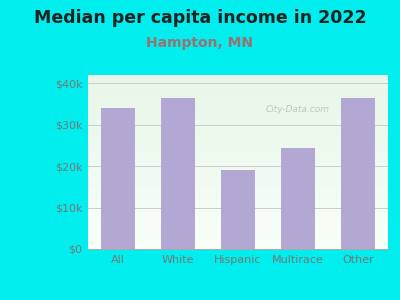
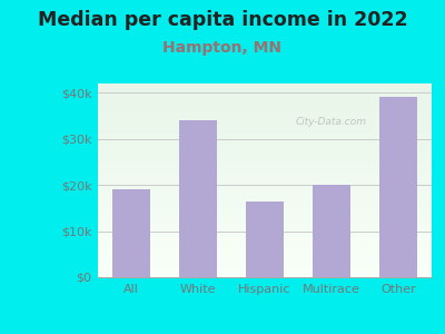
All: $34.0k -> $19.0k
White: $36.5k -> $34.0k
Hispanic: $19.0k -> $16.5k
Multirace: $24.5k -> $20.0k
Other: $36.5k -> $39.0k
